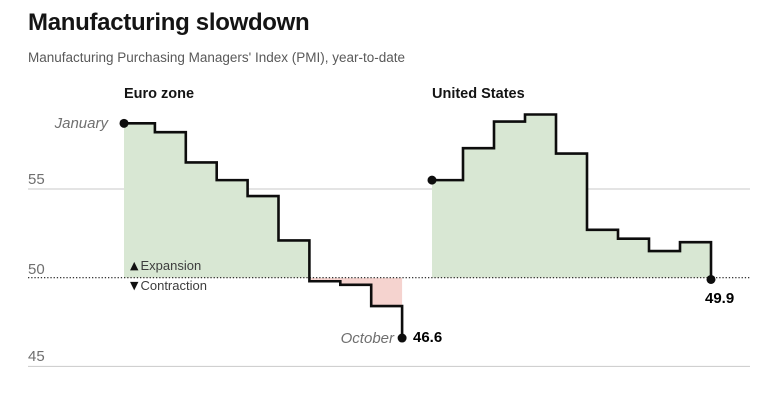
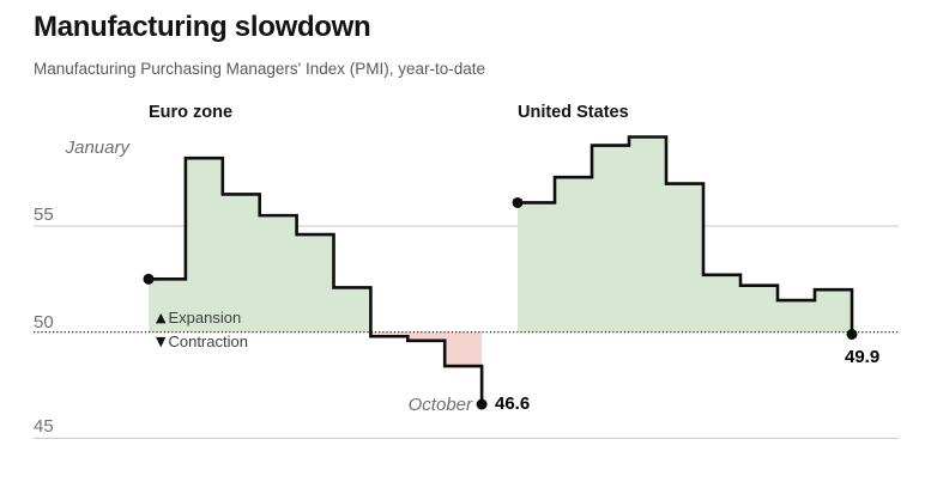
Euro zone/January: 58.7 -> 52.5
United States/January: 55.5 -> 56.1
